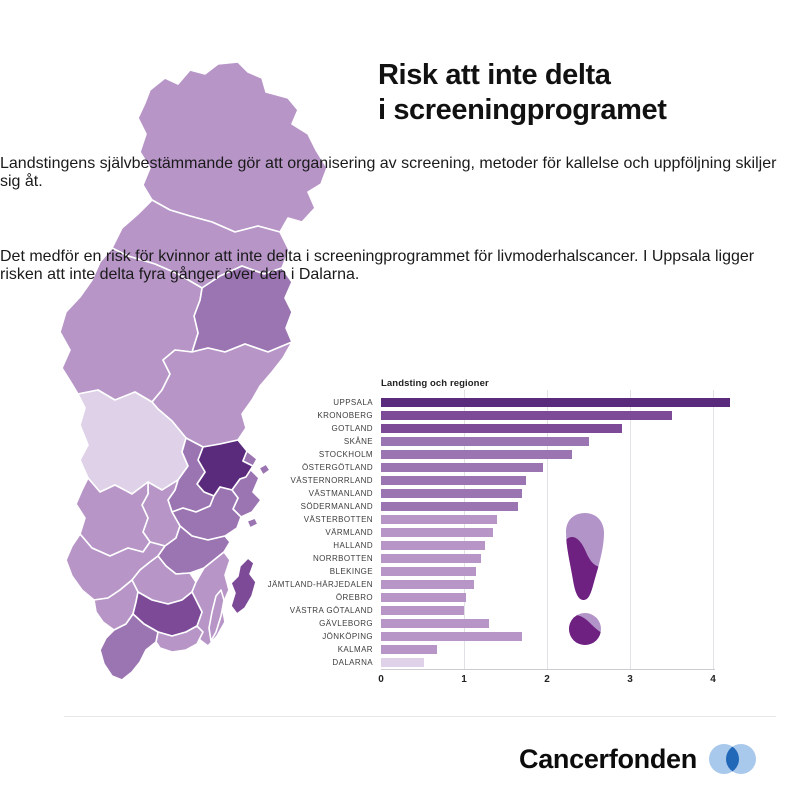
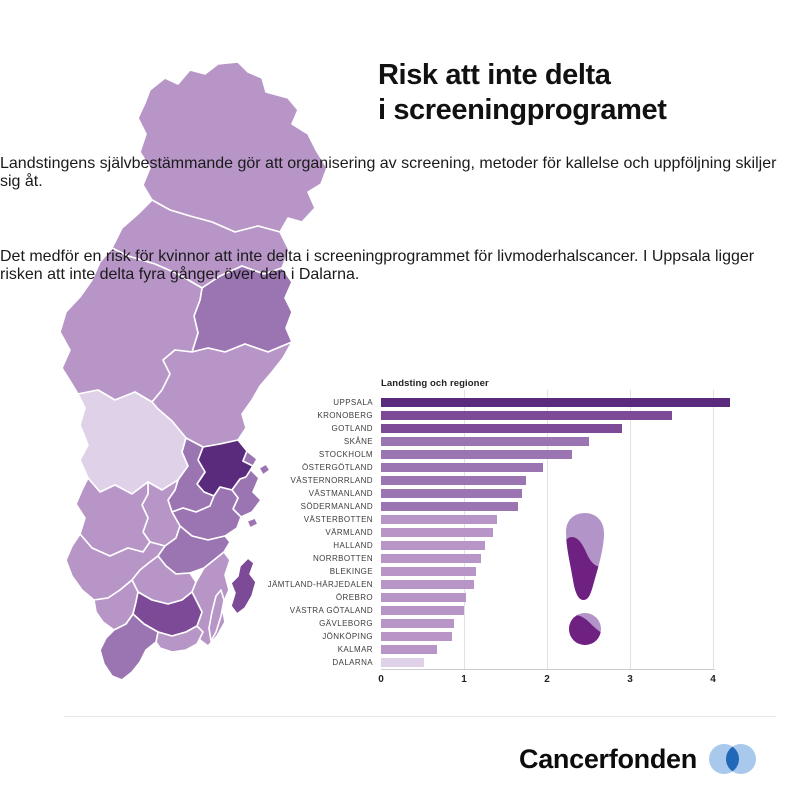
GÄVLEBORG: 1.3 -> 0.9
JÖNKÖPING: 1.7 -> 0.9
